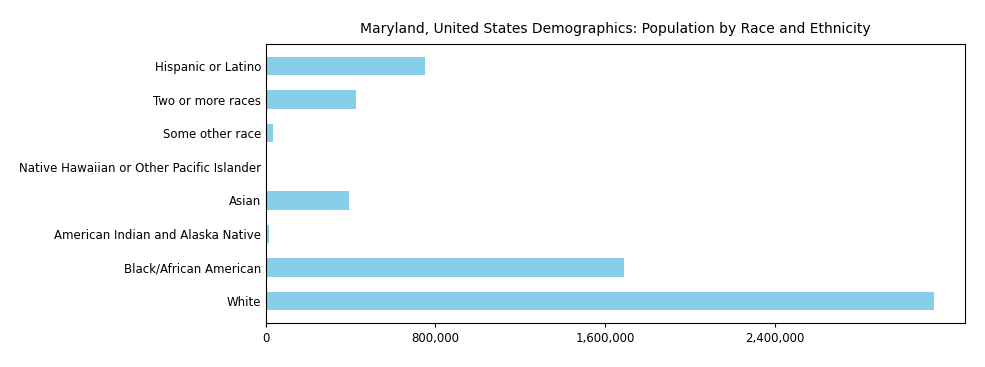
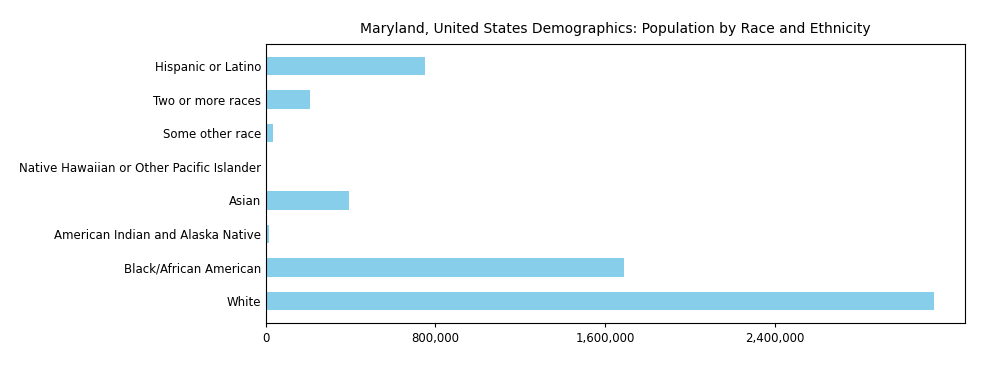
Two or more races: 425,000 -> 210,000
